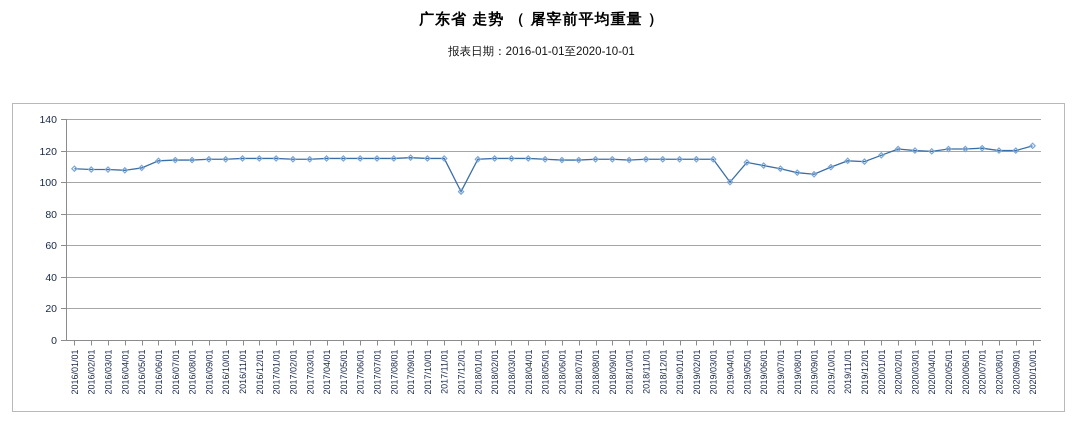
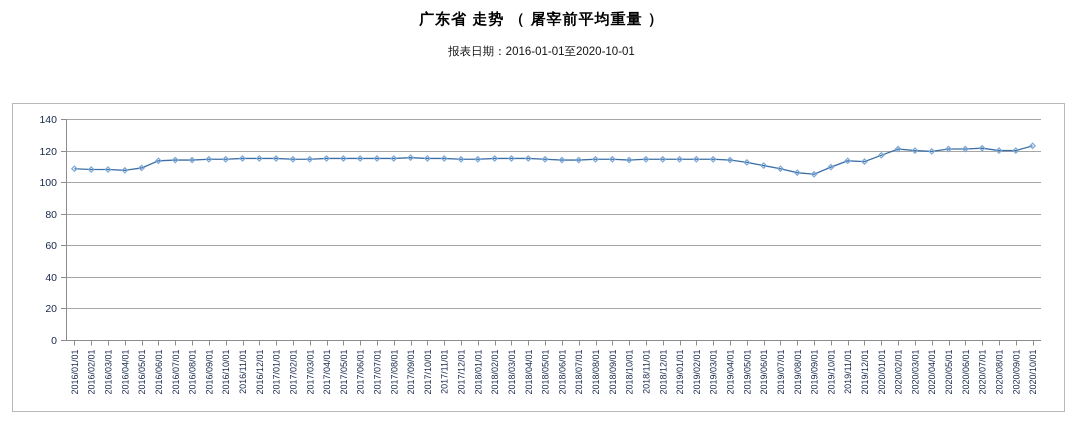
2017/12/01: 94 -> 114
2019/04/01: 100 -> 114
